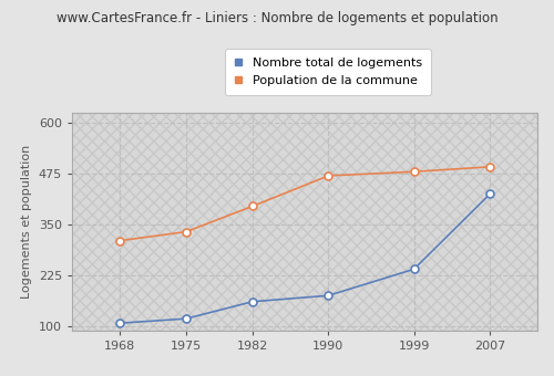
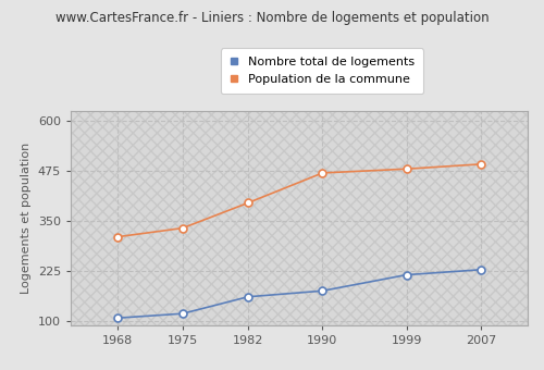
Nombre total de logements/1999: 240 -> 215
Nombre total de logements/2007: 425 -> 228
